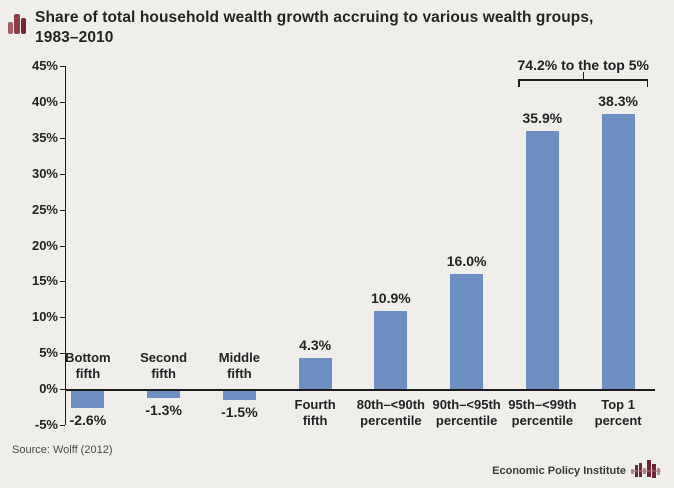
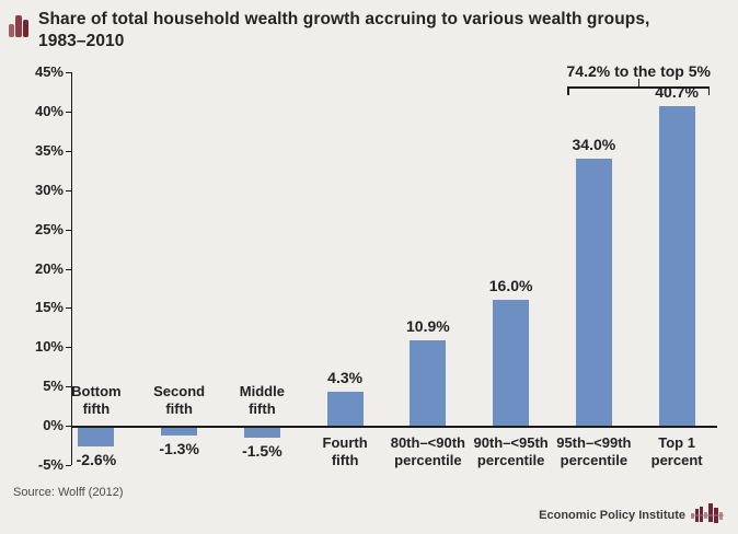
95th–<99th percentile: 35.9% -> 34.0%
Top 1 percent: 38.3% -> 40.7%
